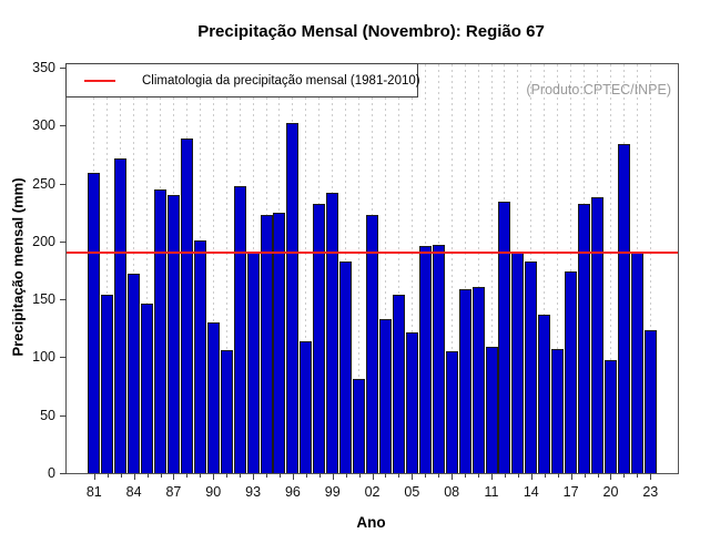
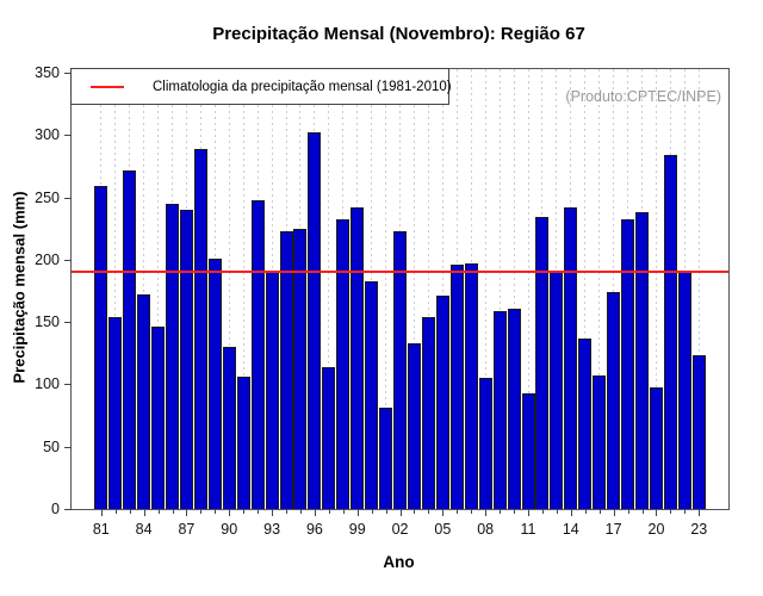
05: 121 -> 171
11: 109 -> 93
14: 183 -> 242
